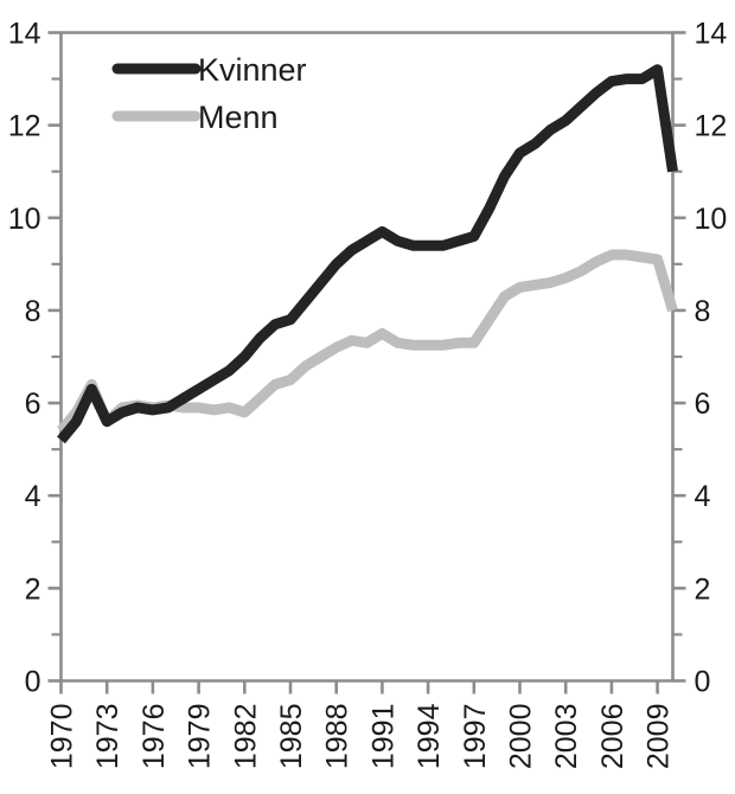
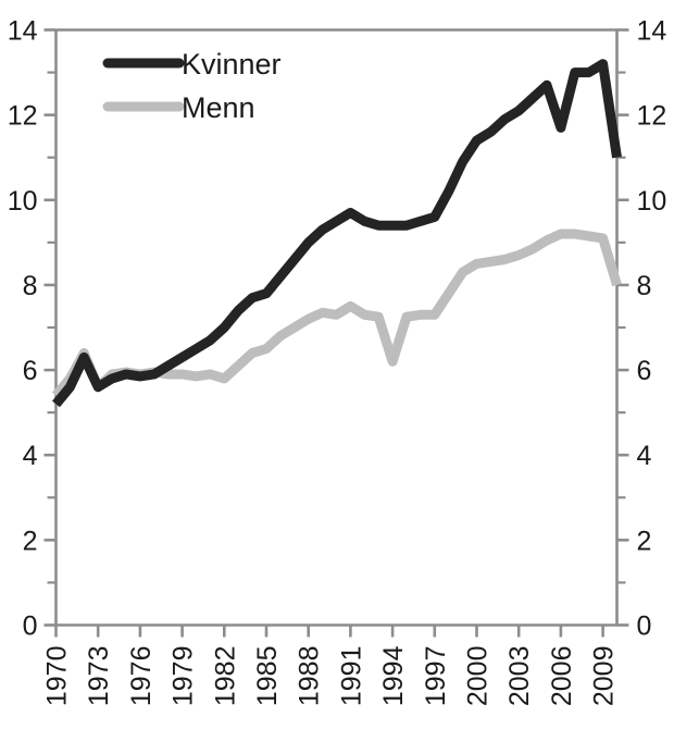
Menn/1994: 7.2 -> 6.2
Kvinner/2006: 12.9 -> 11.7
